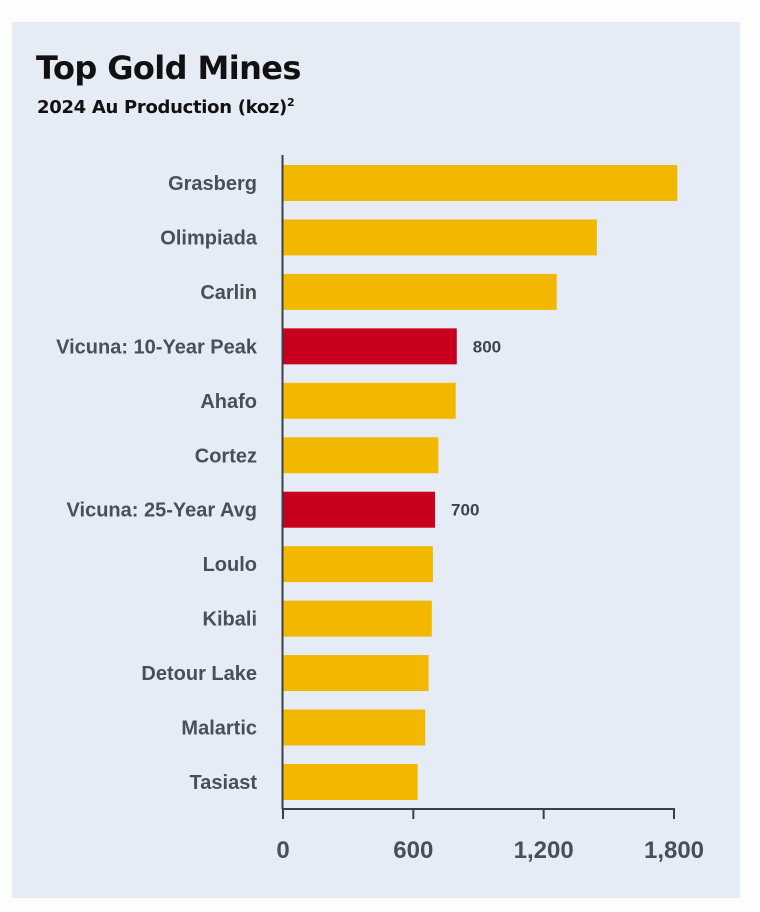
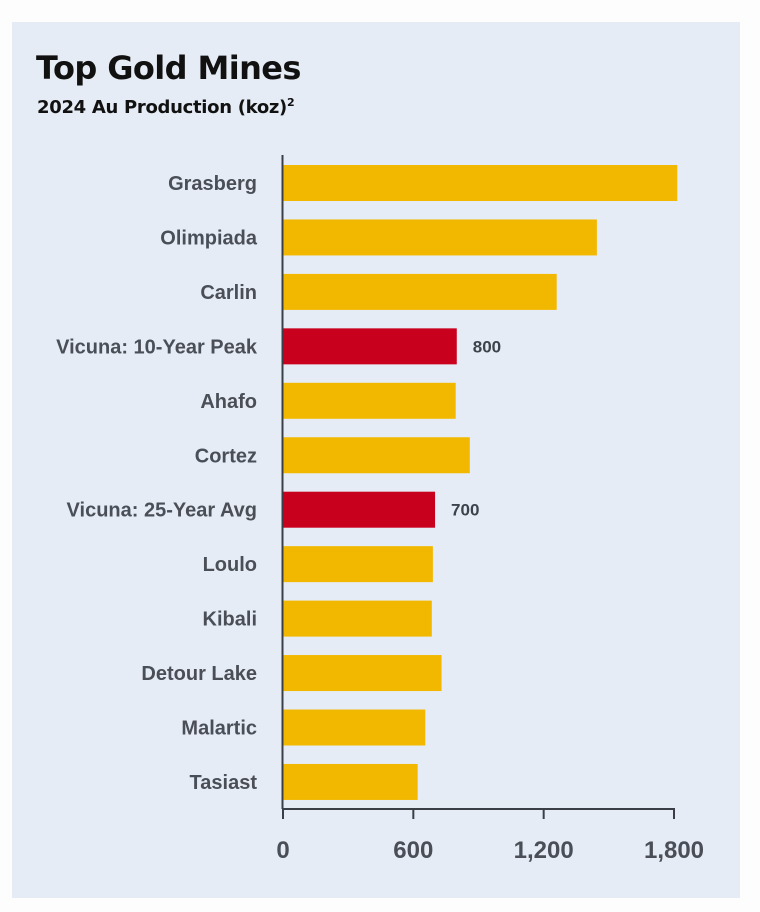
Cortez: 720 -> 860
Detour Lake: 670 -> 730
